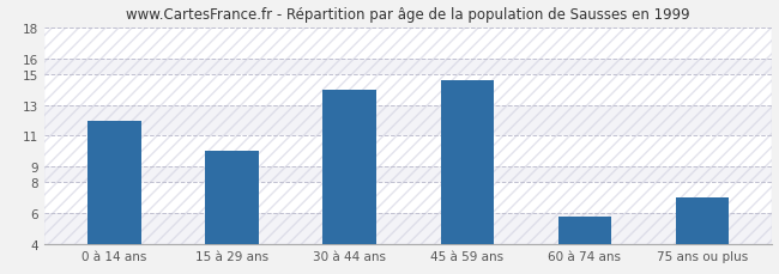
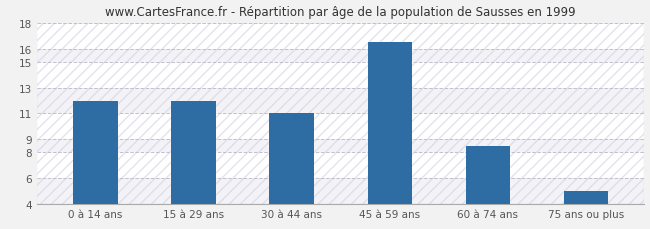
15 à 29 ans: 10.0 -> 12.0
30 à 44 ans: 14.0 -> 11.0
45 à 59 ans: 14.6 -> 16.5
60 à 74 ans: 5.8 -> 8.5
75 ans ou plus: 7.0 -> 5.0
